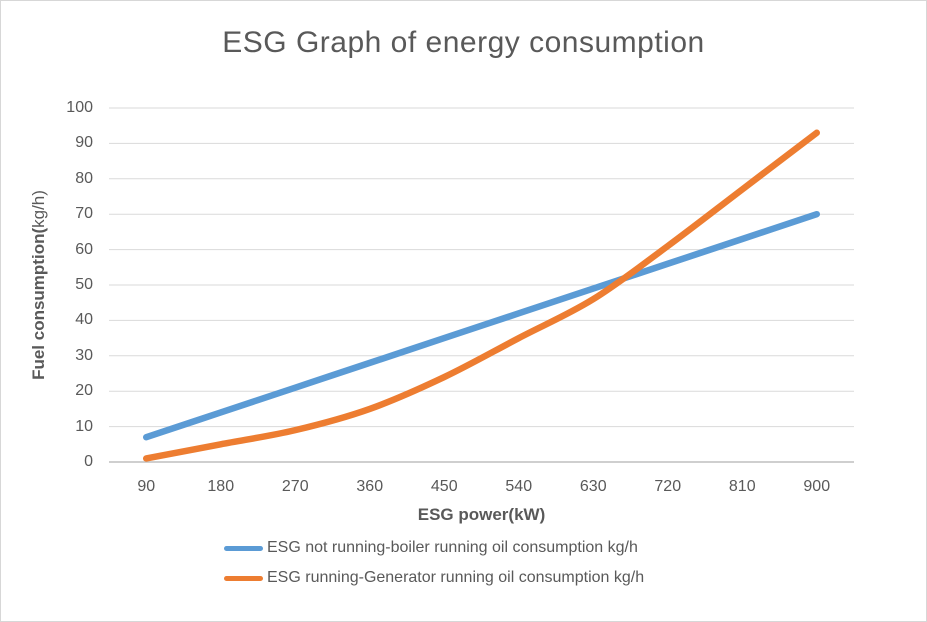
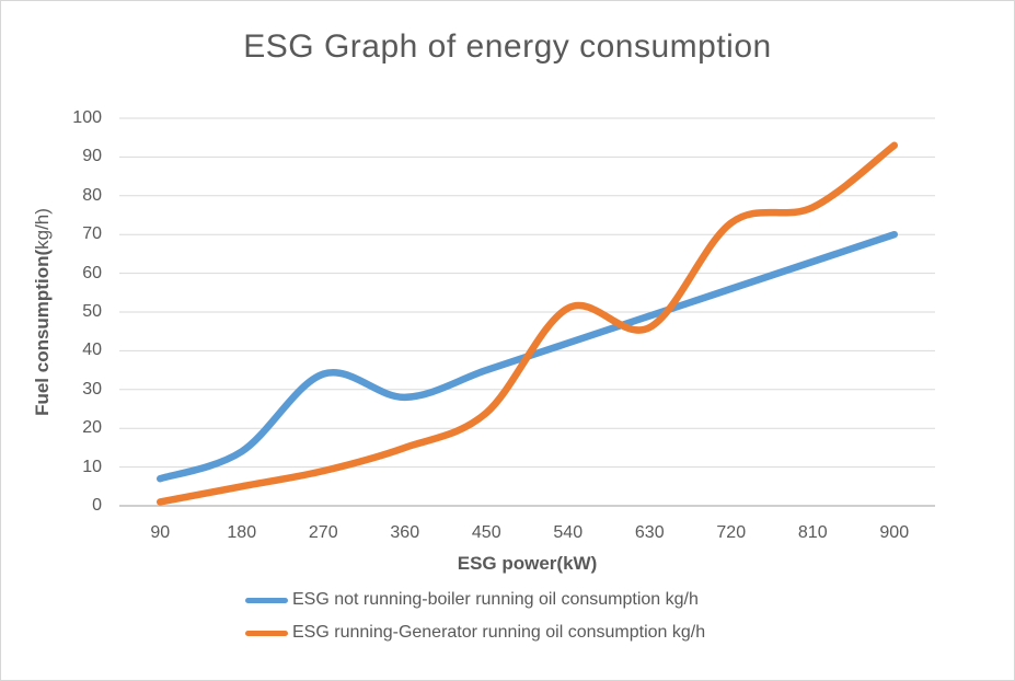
ESG not running-boiler running oil consumption kg/h/270: 21 -> 34
ESG running-Generator running oil consumption kg/h/540: 35 -> 51
ESG running-Generator running oil consumption kg/h/720: 61 -> 73
